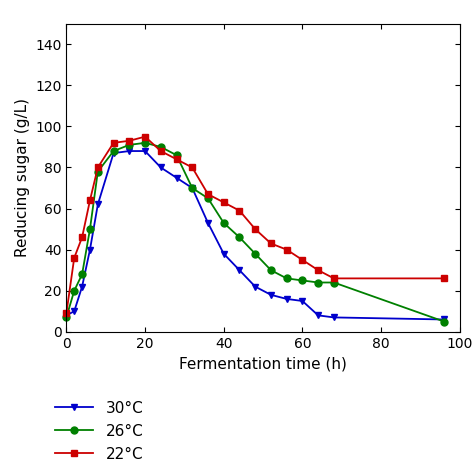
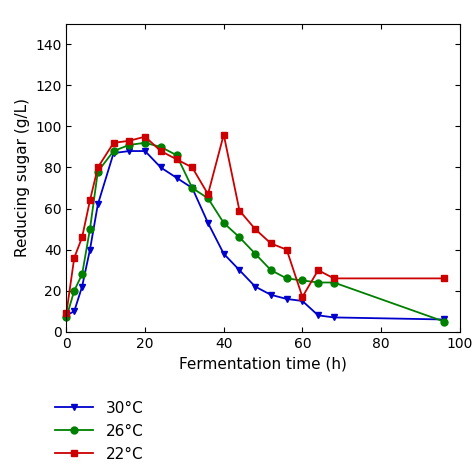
22°C/40: 63 -> 96
22°C/60: 35 -> 17
